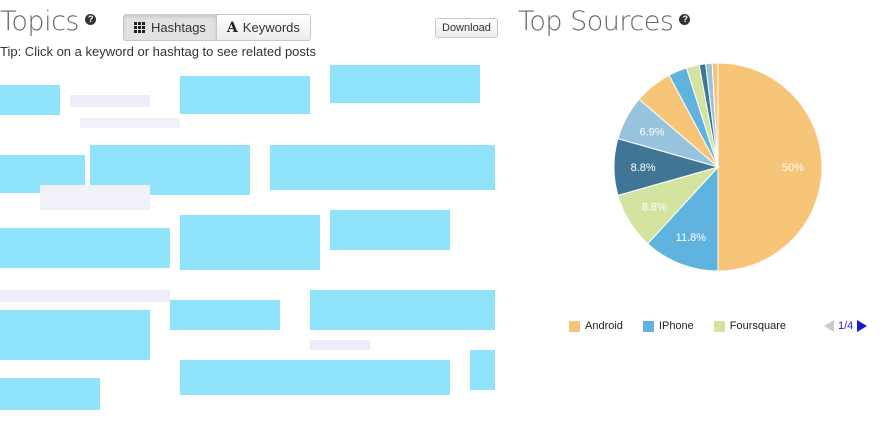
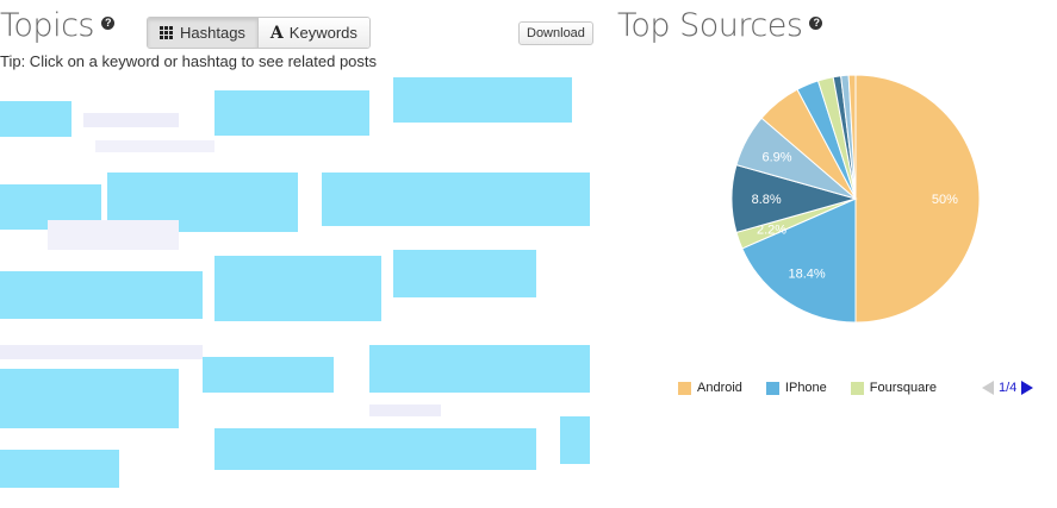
IPhone: 11.8% -> 18.4%
Foursquare: 8.8% -> 2.2%
